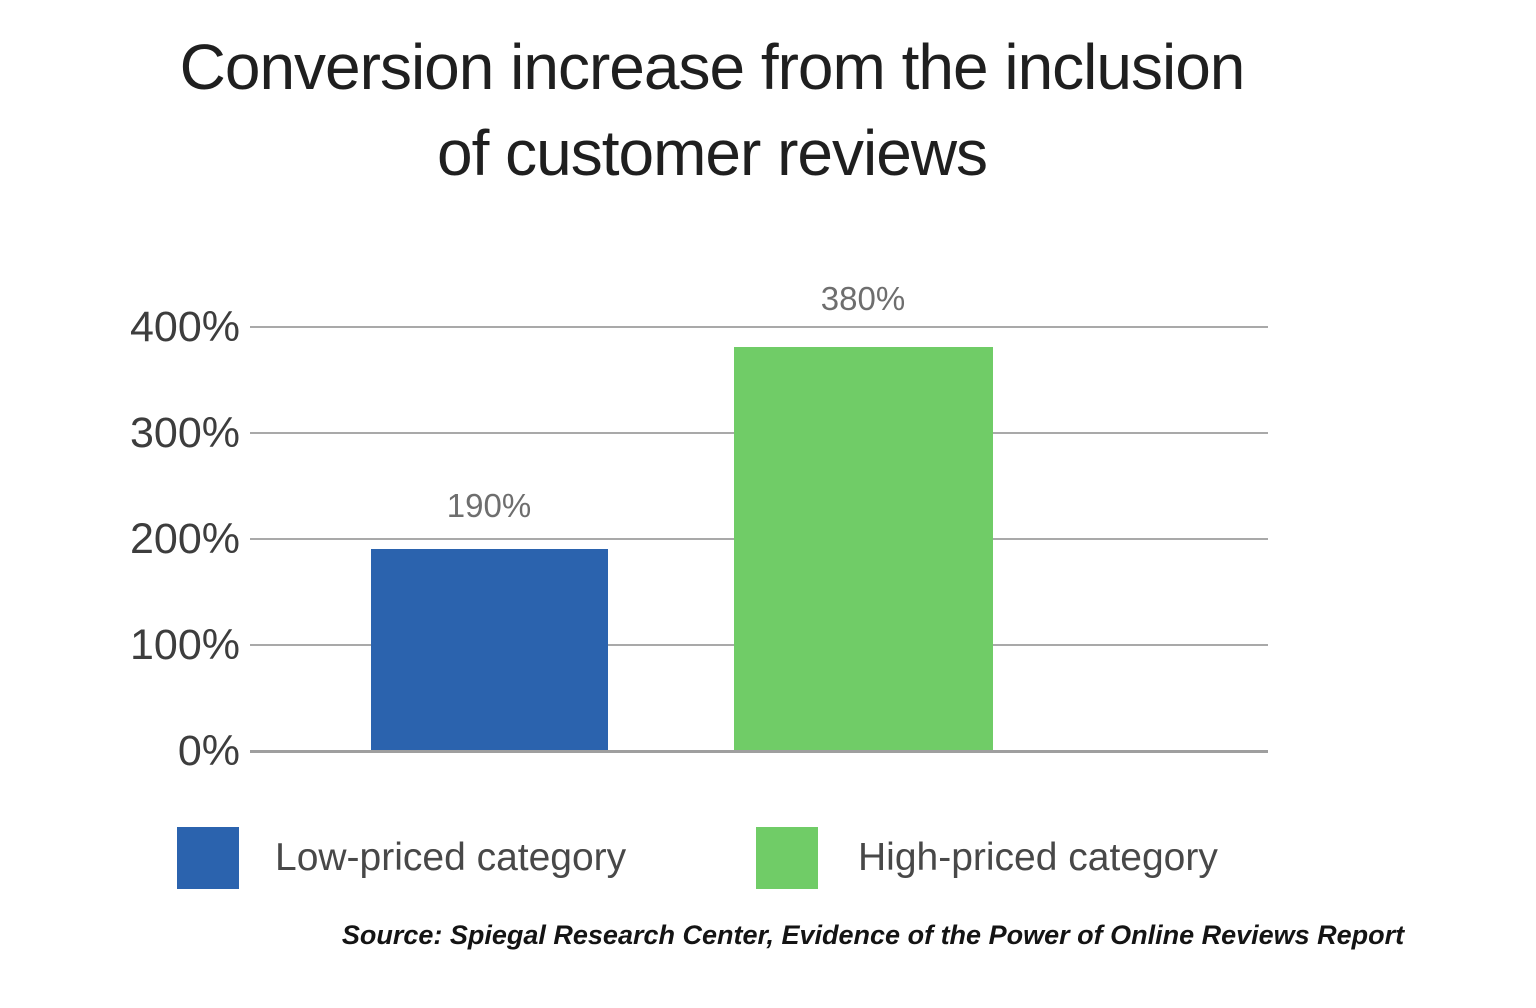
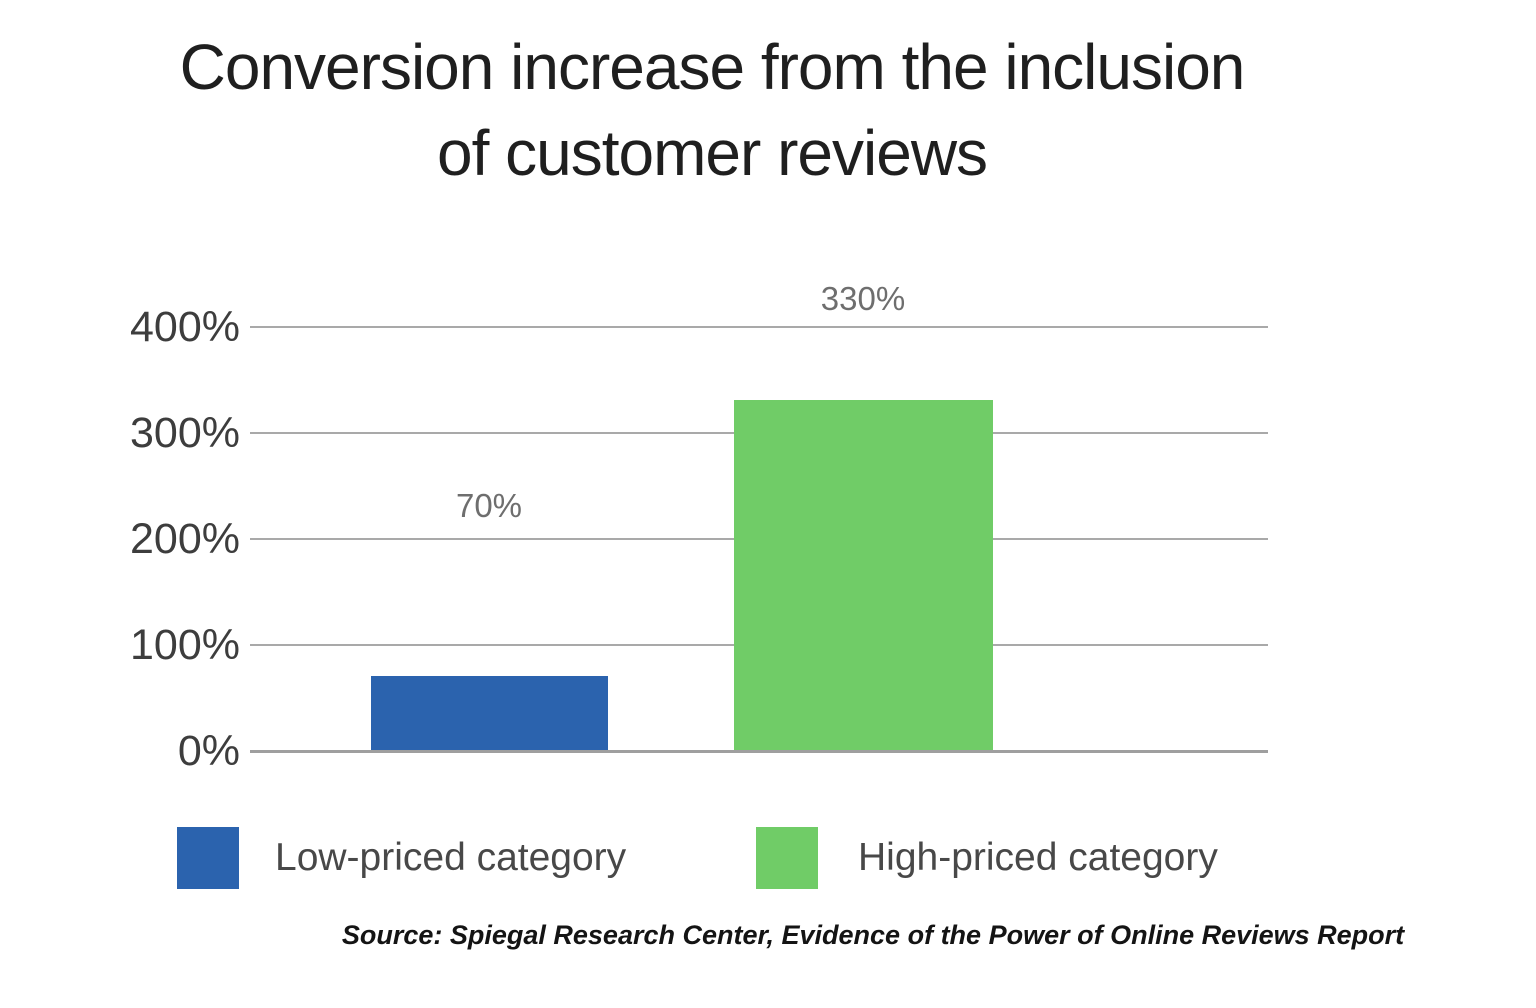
Low-priced category: 190% -> 70%
High-priced category: 380% -> 330%
